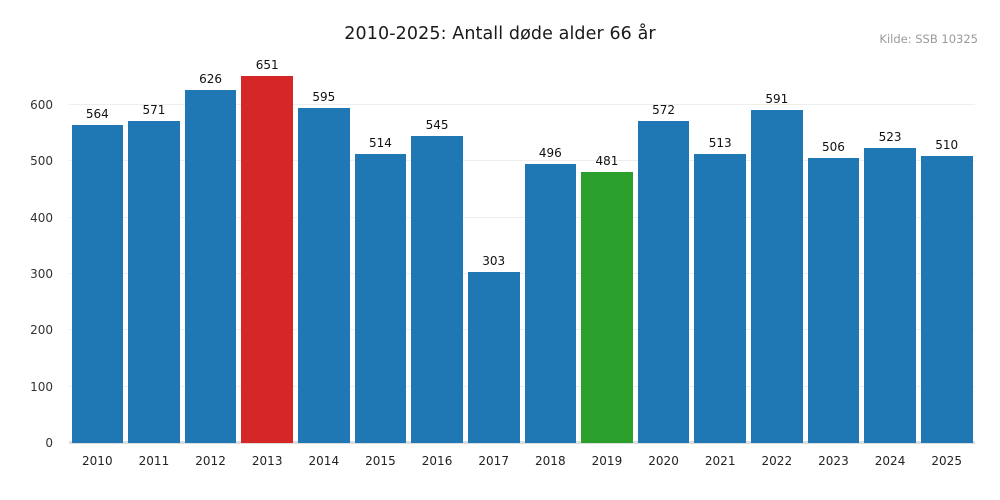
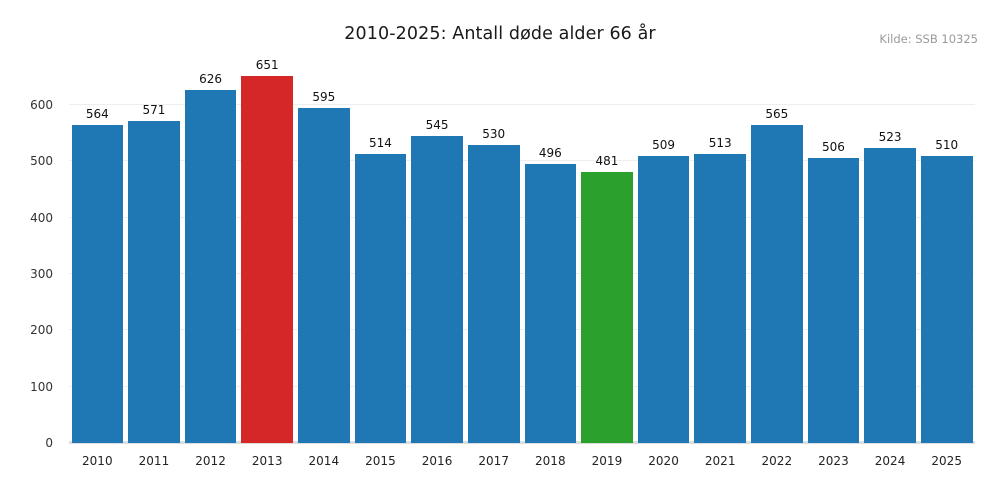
2017: 303 -> 530
2020: 572 -> 509
2022: 591 -> 565
